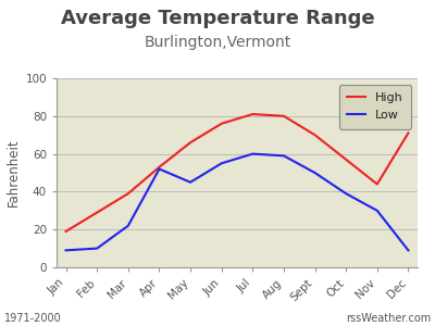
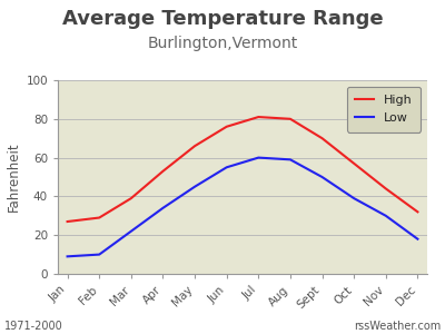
High/Jan: 19 -> 27
Low/Apr: 52 -> 34
High/Dec: 71 -> 32
Low/Dec: 9 -> 18
